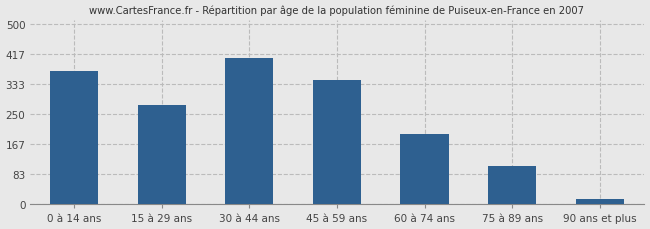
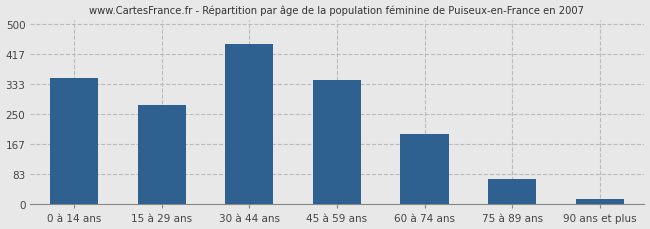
0 à 14 ans: 370 -> 350
30 à 44 ans: 405 -> 445
75 à 89 ans: 105 -> 70
